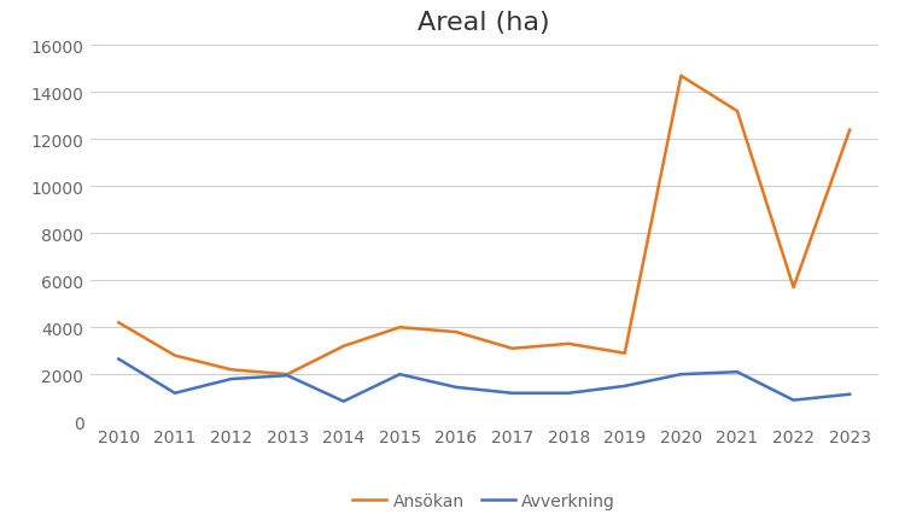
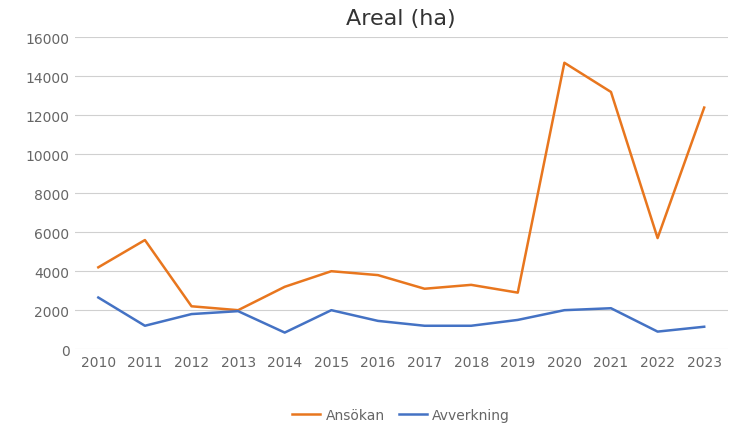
Ansökan/2011: 2800 -> 5600
